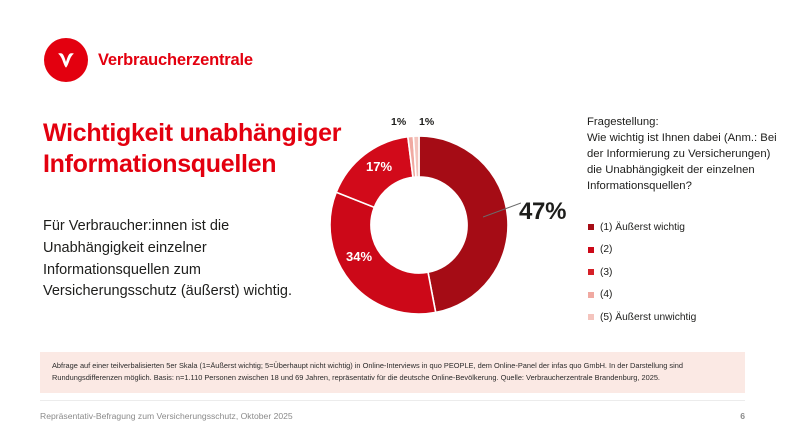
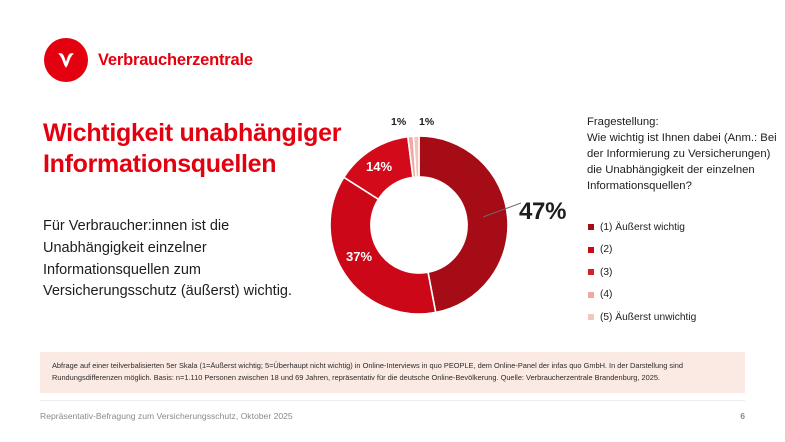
(2): 34% -> 37%
(3): 17% -> 14%
